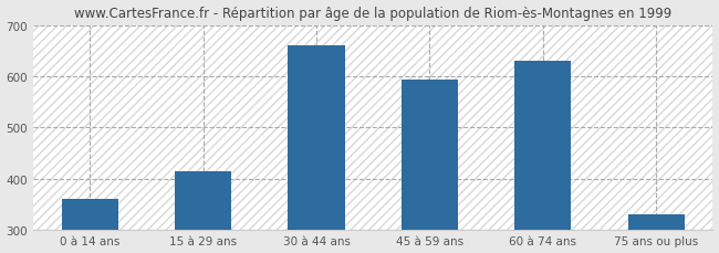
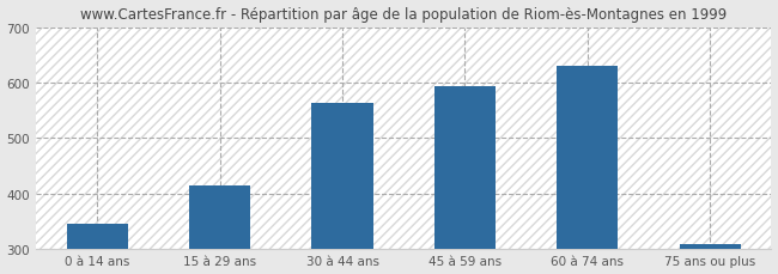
0 à 14 ans: 360 -> 345
30 à 44 ans: 660 -> 563
75 ans ou plus: 330 -> 308
